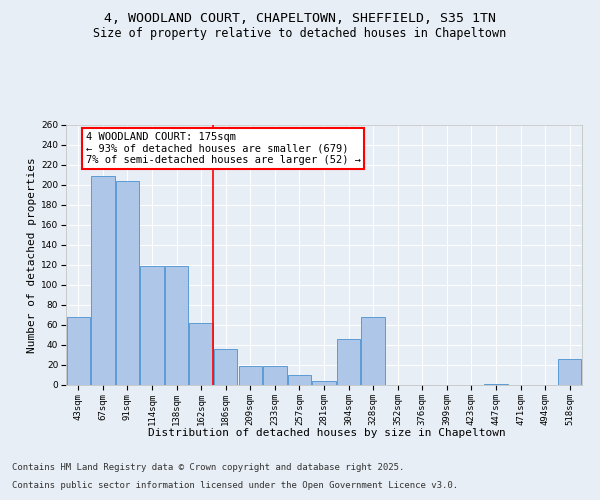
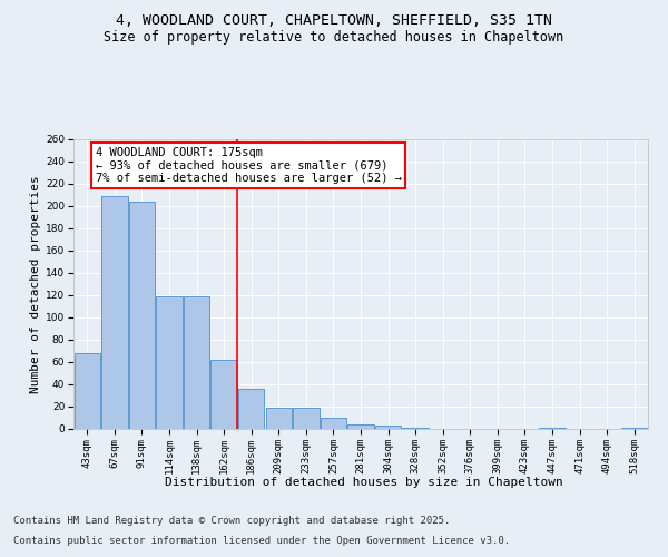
304sqm: 46 -> 3
328sqm: 68 -> 1
518sqm: 26 -> 1
